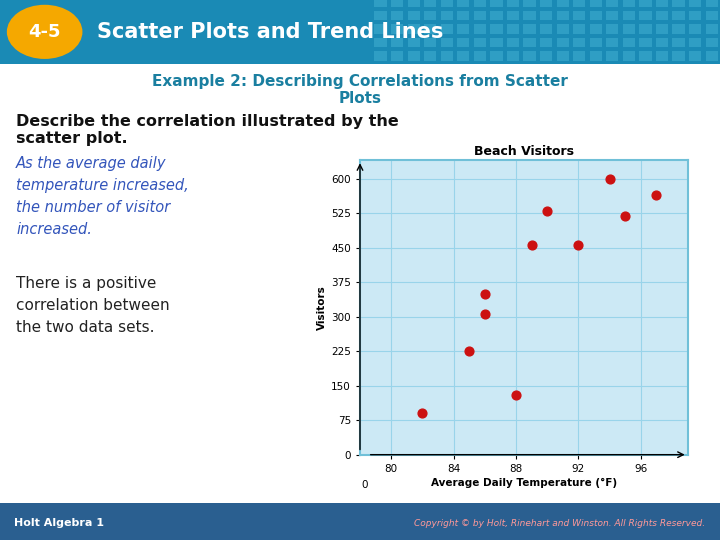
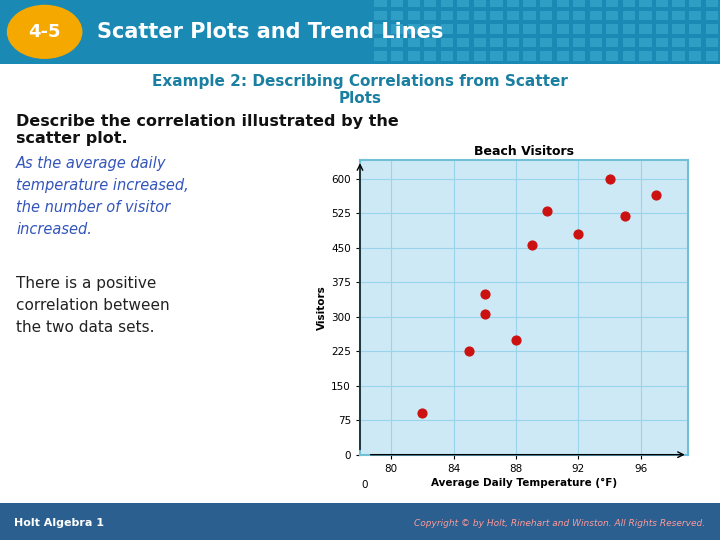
88: 130 -> 250
92: 455 -> 480
